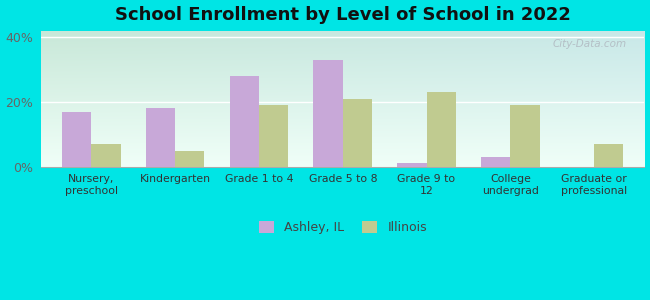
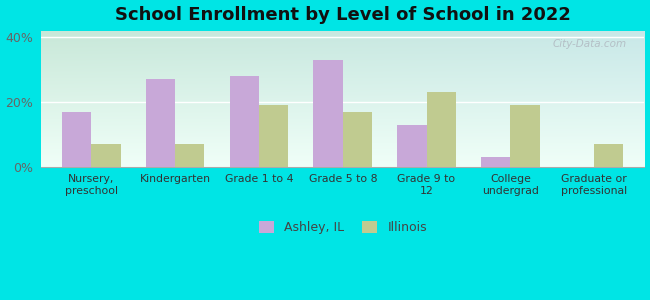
Ashley, IL/Kindergarten: 18% -> 27%
Illinois/Kindergarten: 5% -> 7%
Illinois/Grade 5 to 8: 21% -> 17%
Ashley, IL/Grade 9 to 12: 1% -> 13%
